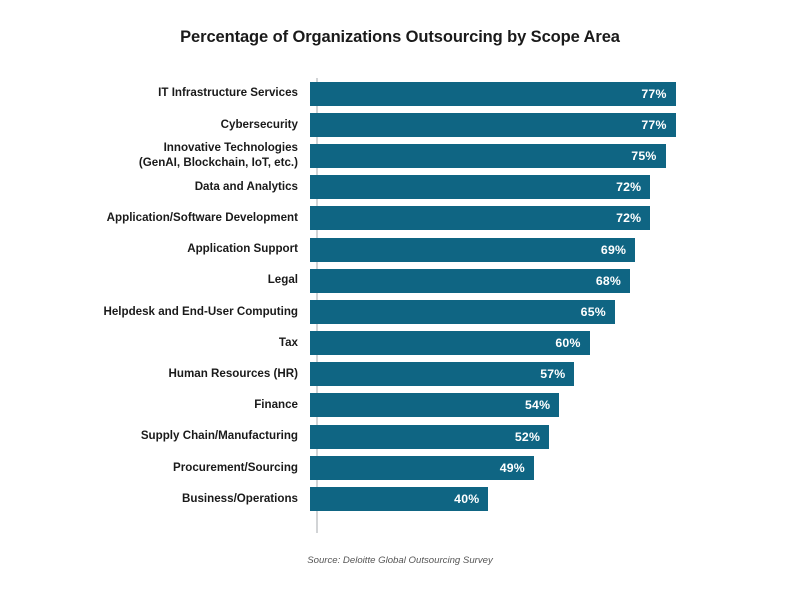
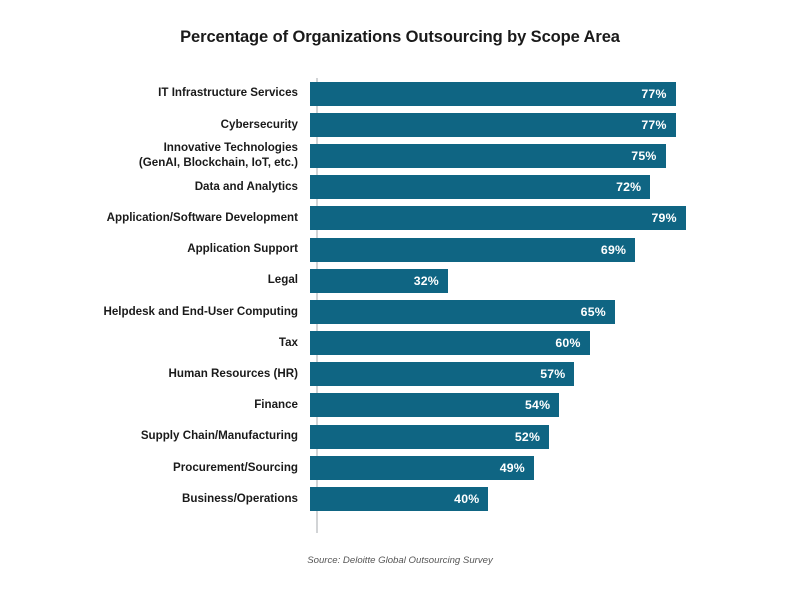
Application/Software Development: 72% -> 79%
Legal: 68% -> 32%
